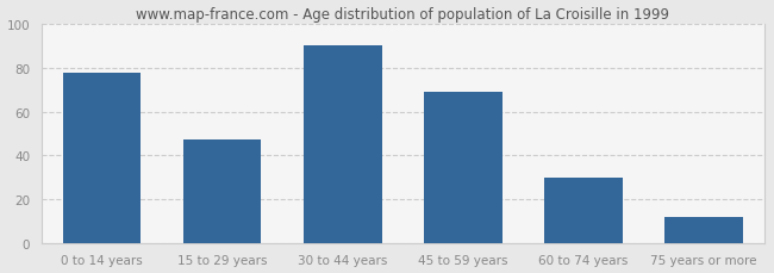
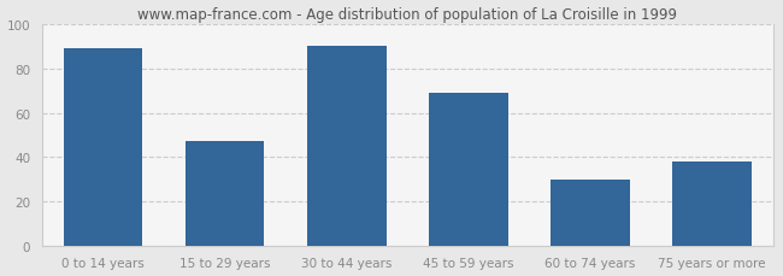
0 to 14 years: 78 -> 89
75 years or more: 12 -> 38
